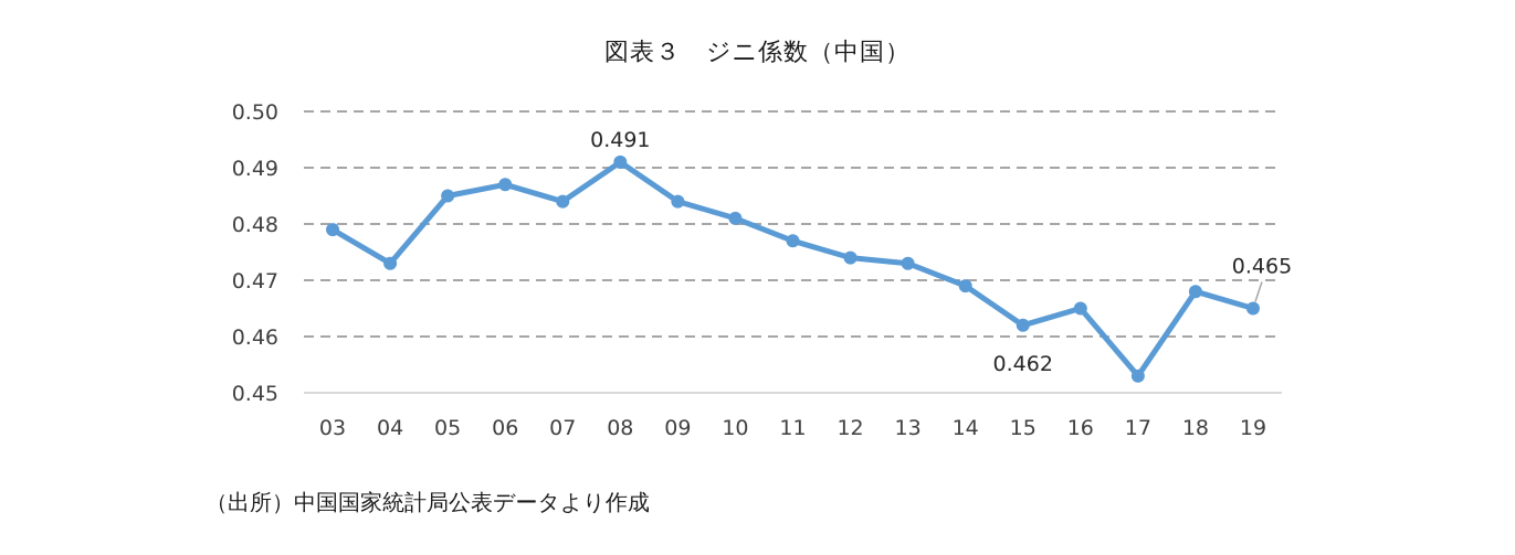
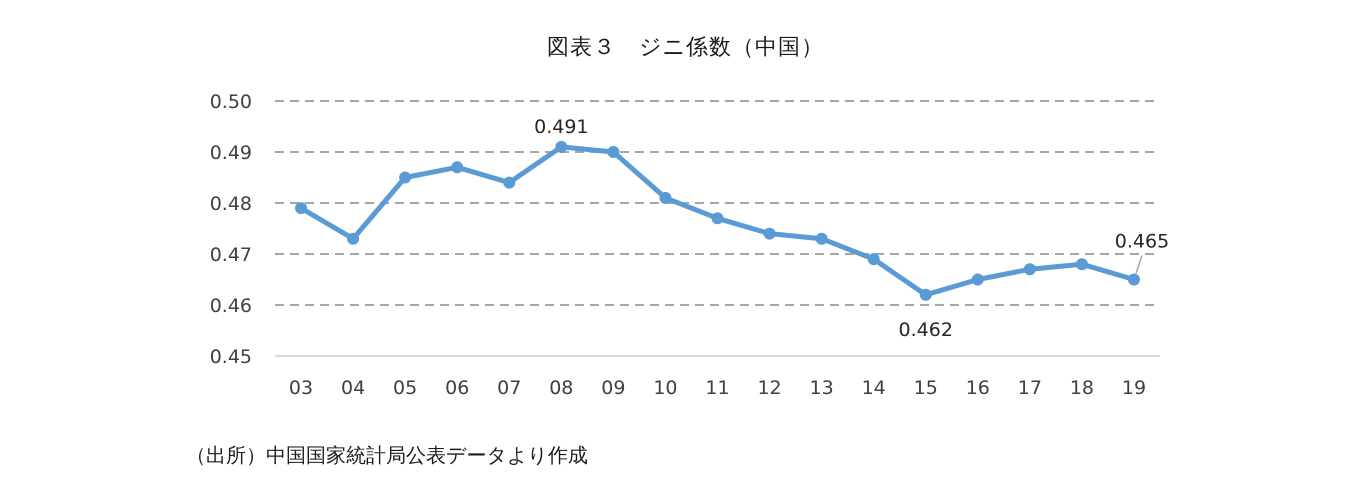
09: 0.484 -> 0.490
17: 0.453 -> 0.467
